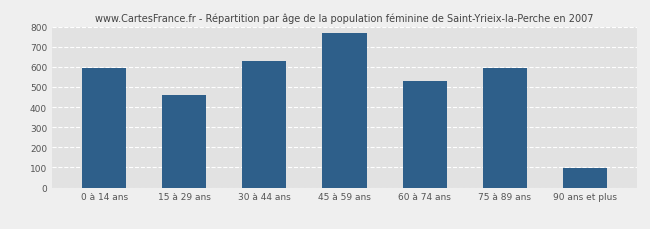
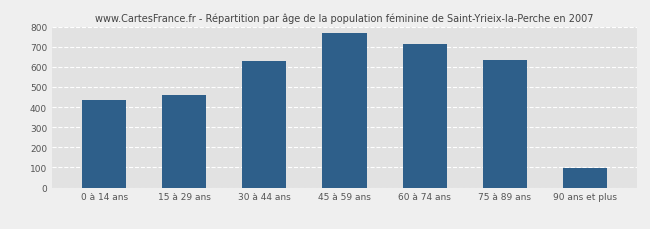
0 à 14 ans: 595 -> 435
60 à 74 ans: 530 -> 712
75 à 89 ans: 595 -> 632
